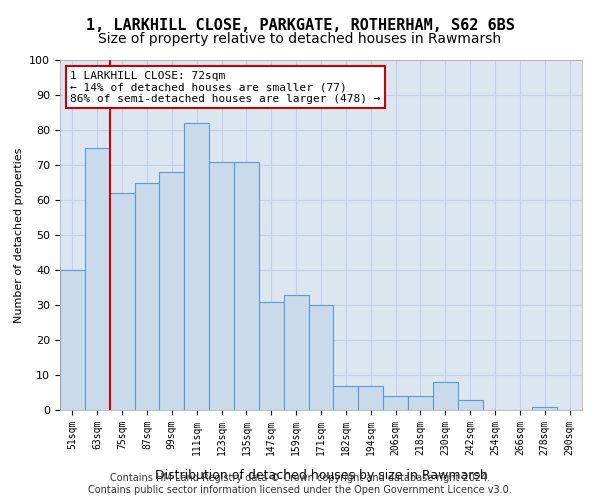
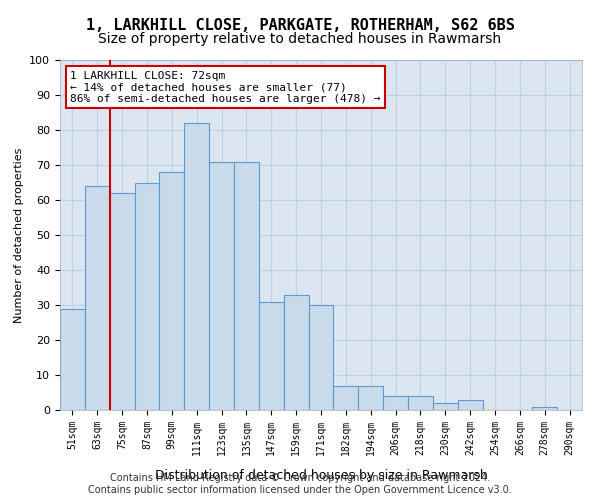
51sqm: 40 -> 29
63sqm: 75 -> 64
230sqm: 8 -> 2
